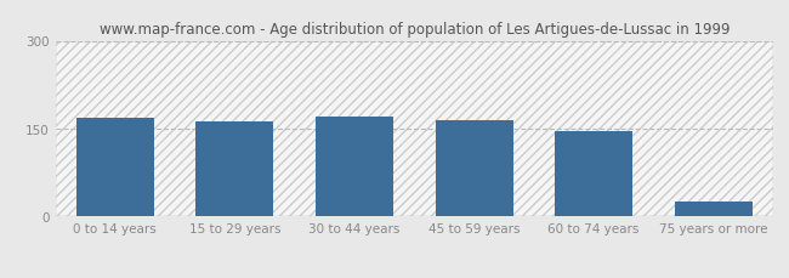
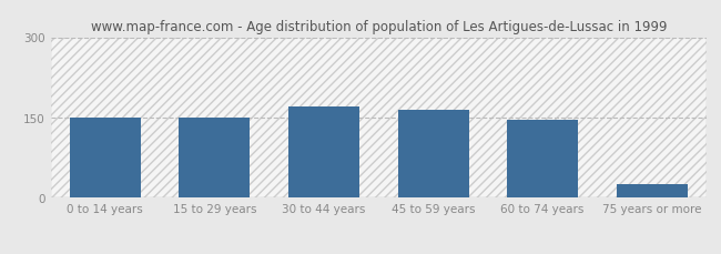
0 to 14 years: 168 -> 150
15 to 29 years: 162 -> 150
